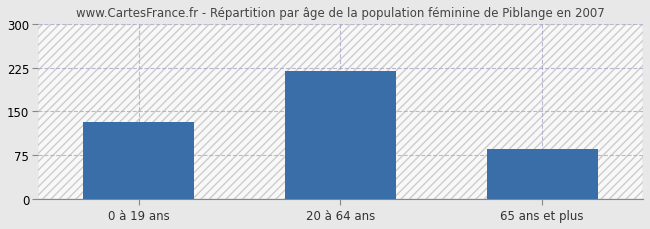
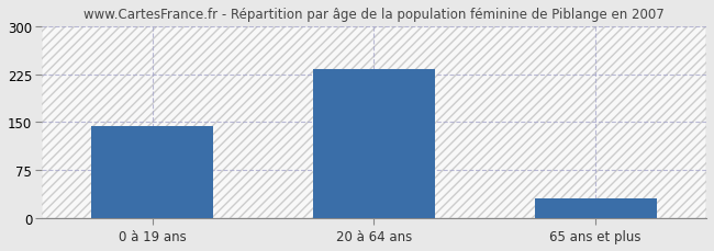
0 à 19 ans: 132 -> 144
20 à 64 ans: 220 -> 234
65 ans et plus: 86 -> 30
